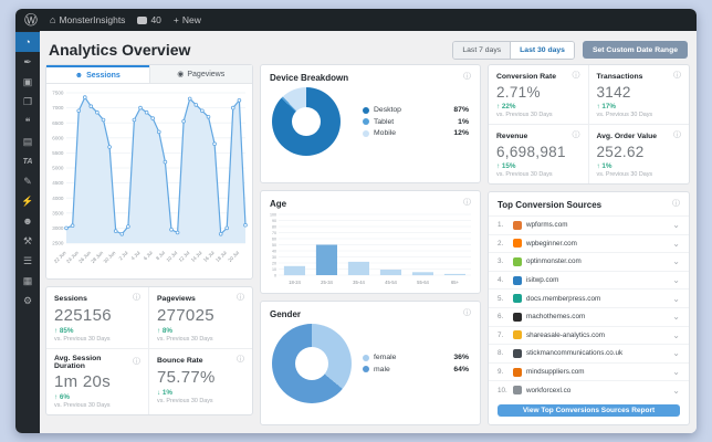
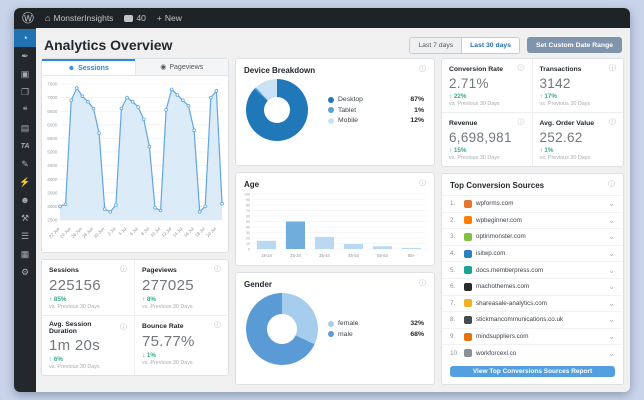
Gender/female: 36% -> 32%
Gender/male: 64% -> 68%
